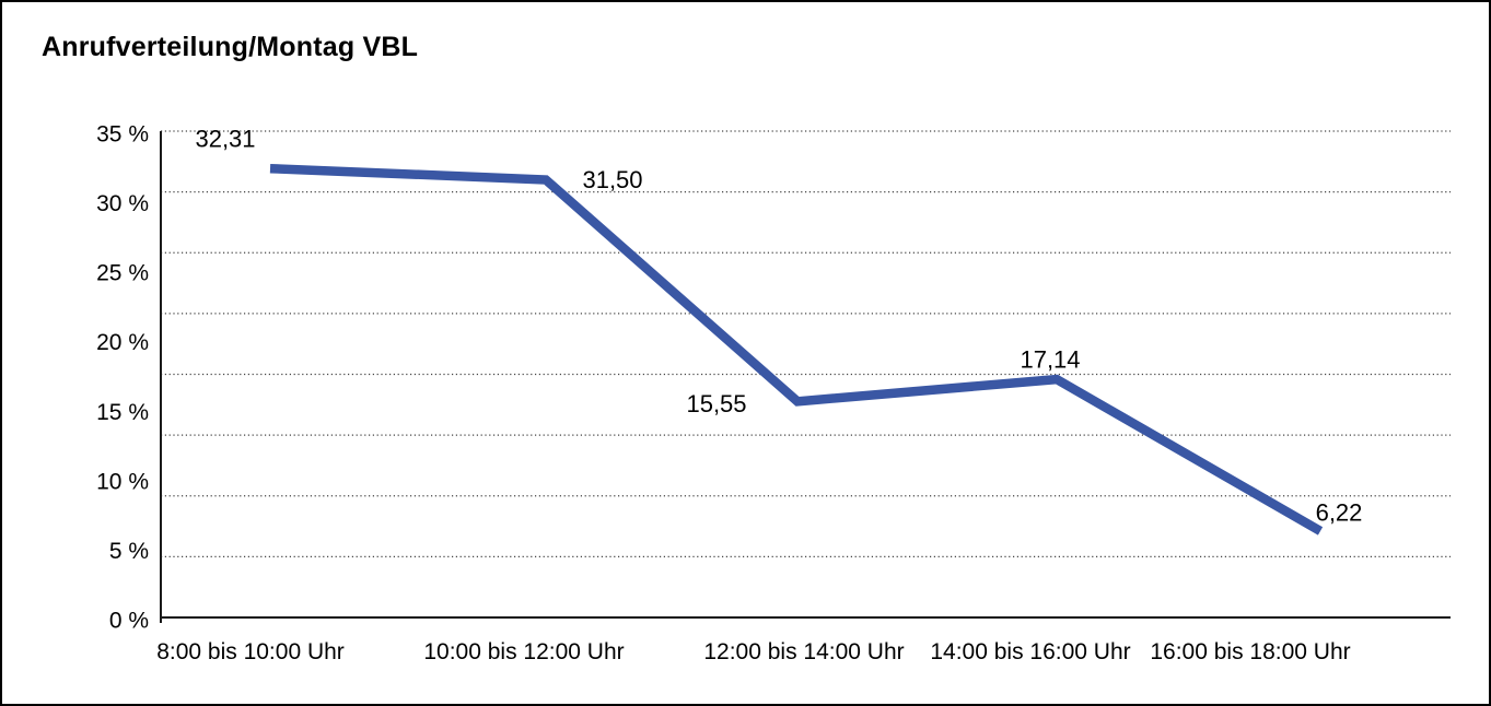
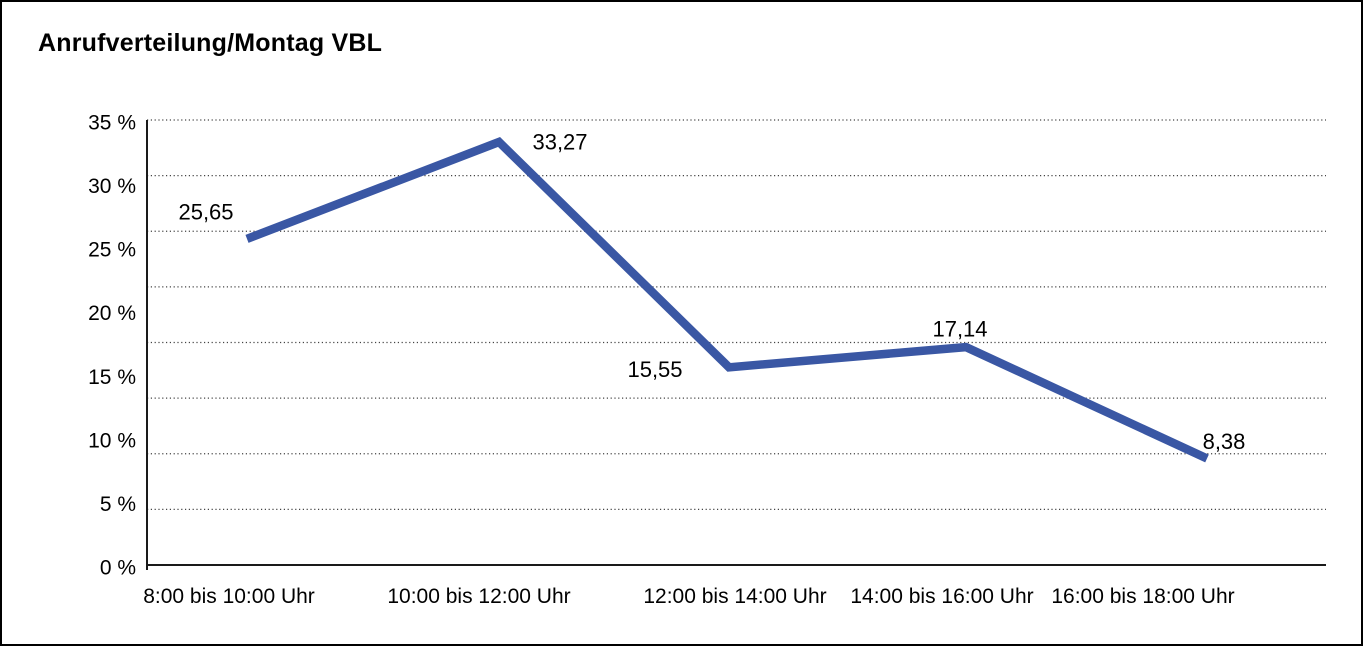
8:00 bis 10:00 Uhr: 32,31 -> 25,65
10:00 bis 12:00 Uhr: 31,50 -> 33,27
16:00 bis 18:00 Uhr: 6,22 -> 8,38
